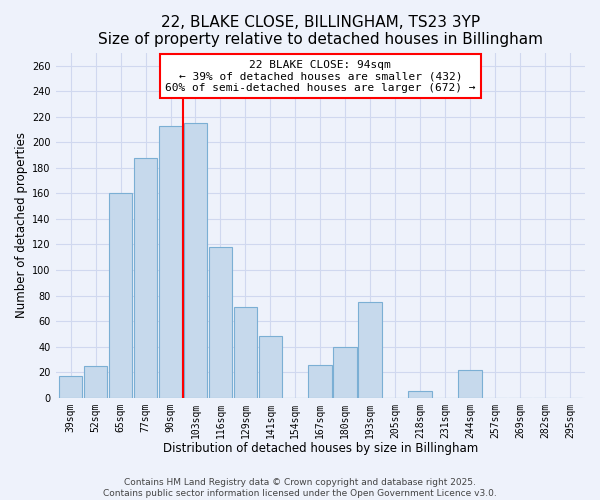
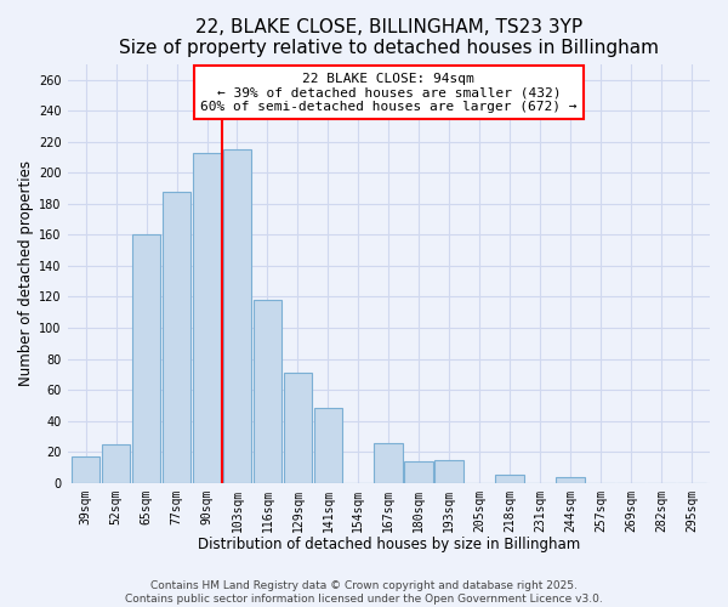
180sqm: 40 -> 14
193sqm: 75 -> 15
244sqm: 22 -> 4
